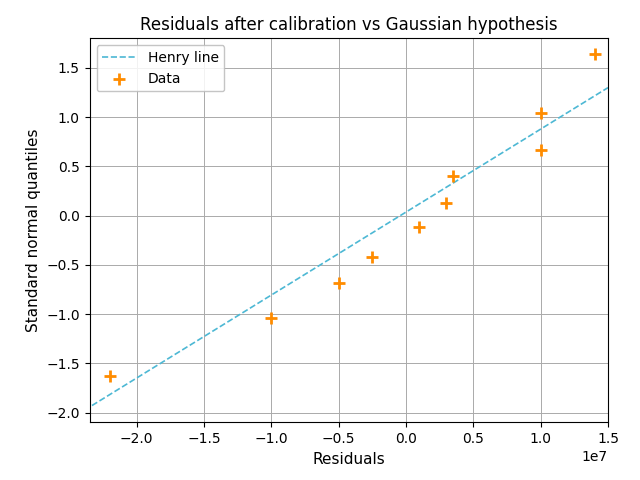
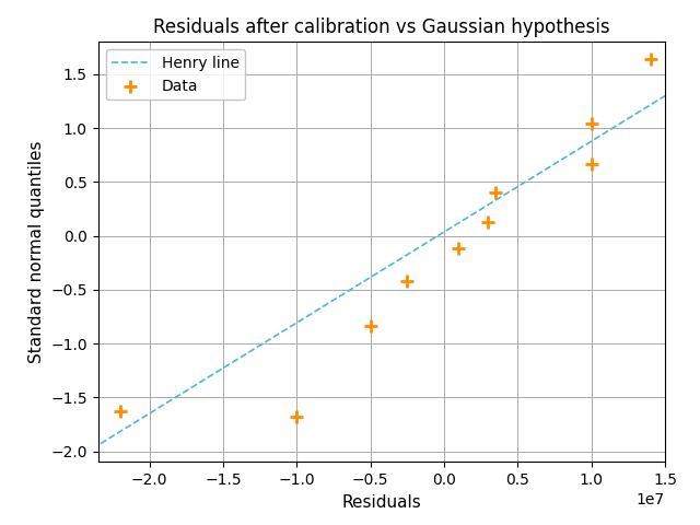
−1.0: -1.04 -> -1.68
−0.5: -0.68 -> -0.84
